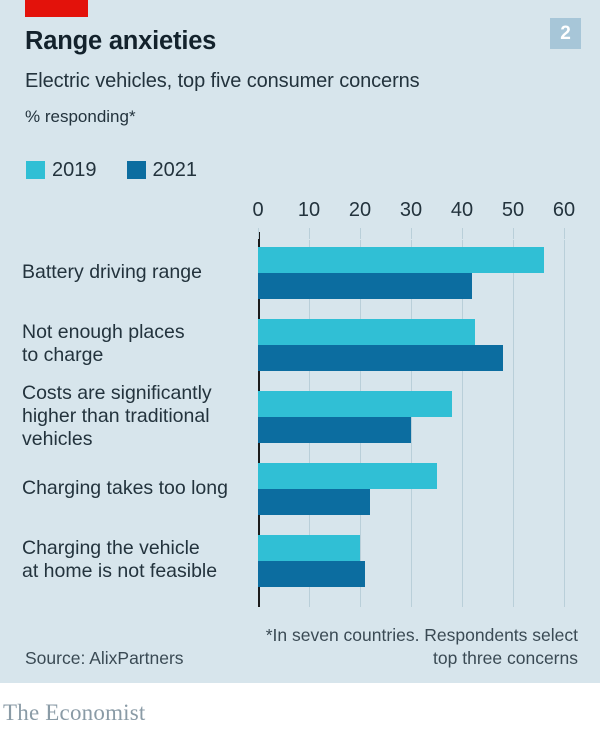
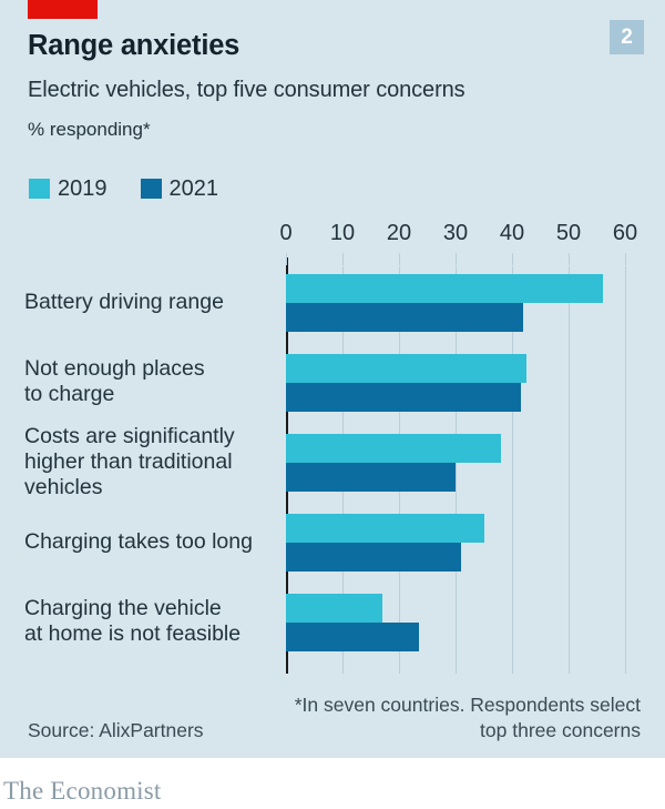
2021/Not enough places to charge: 48 -> 42
2021/Charging takes too long: 22 -> 31
2019/Charging the vehicle at home is not feasible: 20 -> 17
2021/Charging the vehicle at home is not feasible: 21 -> 24
